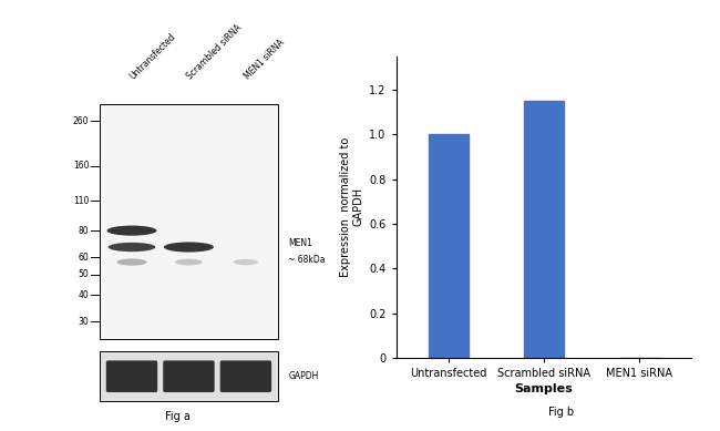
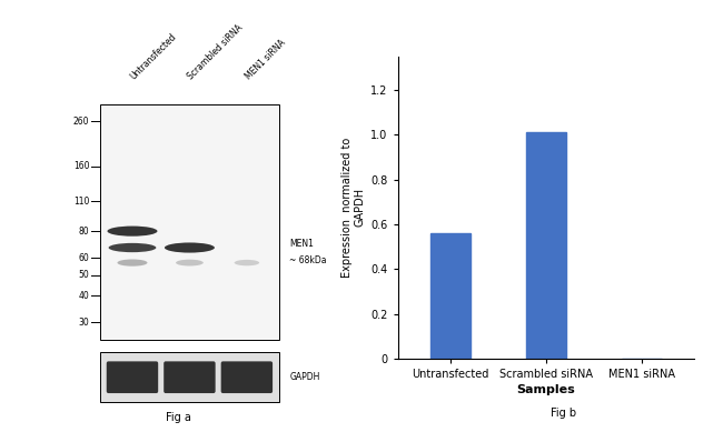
Untransfected: 1.00 -> 0.56
Scrambled siRNA: 1.15 -> 1.01
